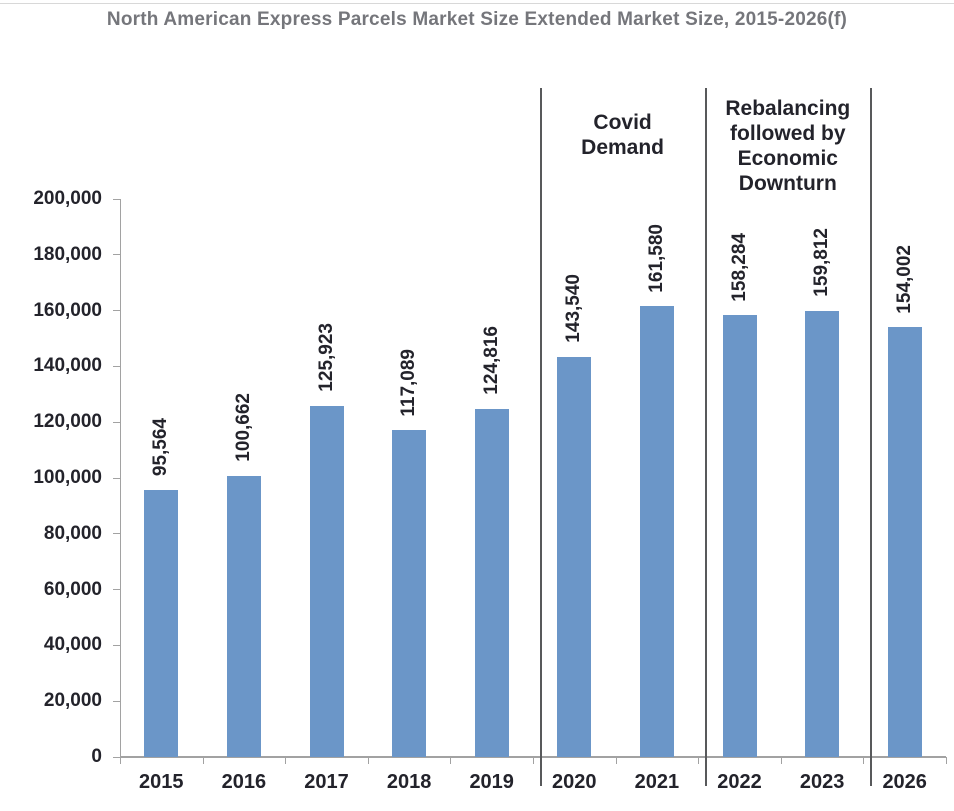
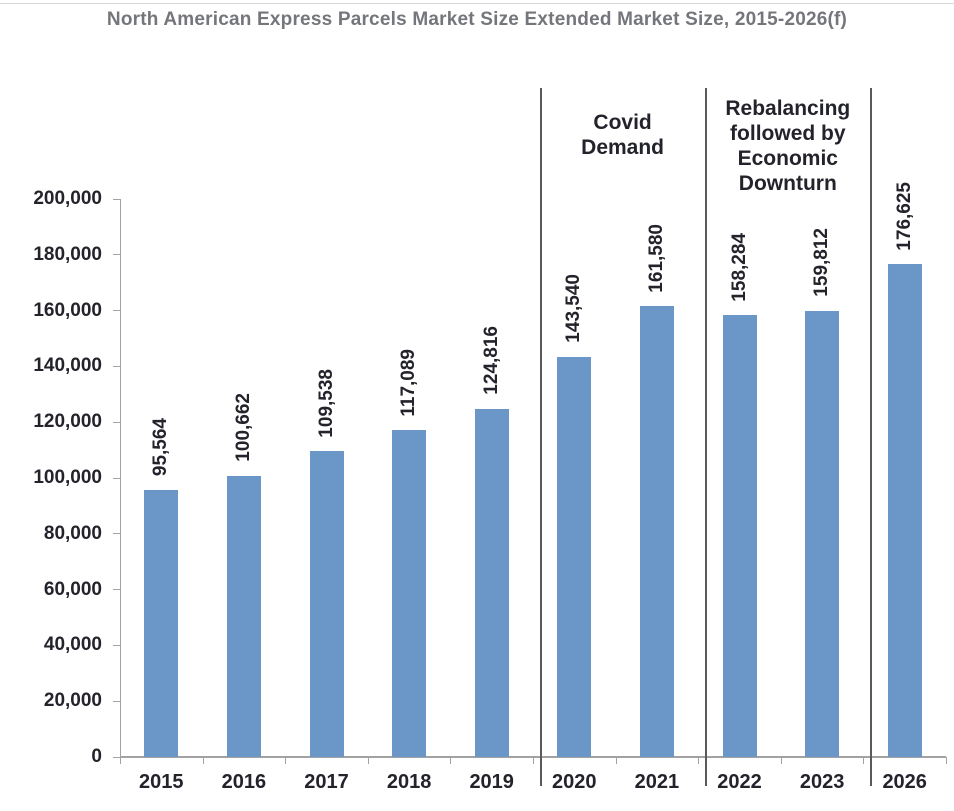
2017: 125,923 -> 109,538
2026: 154,002 -> 176,625
